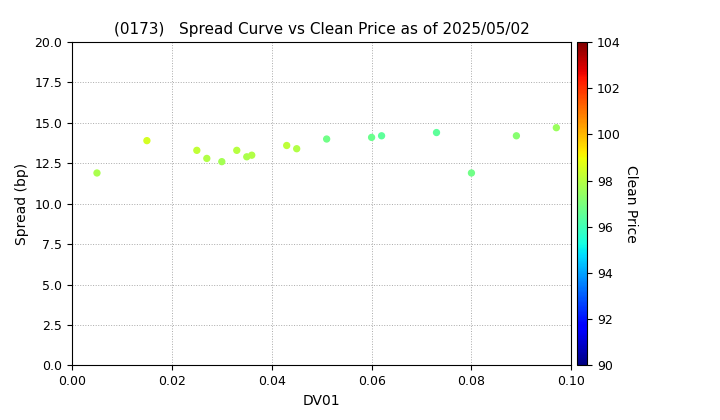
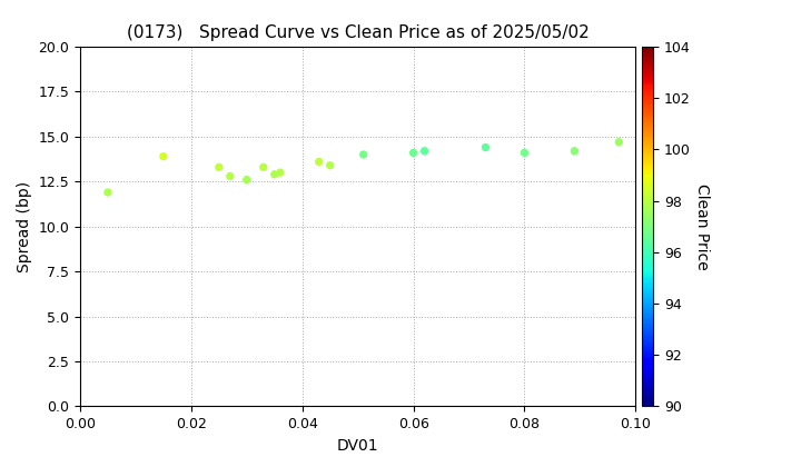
0.08: 11.9 -> 14.1
